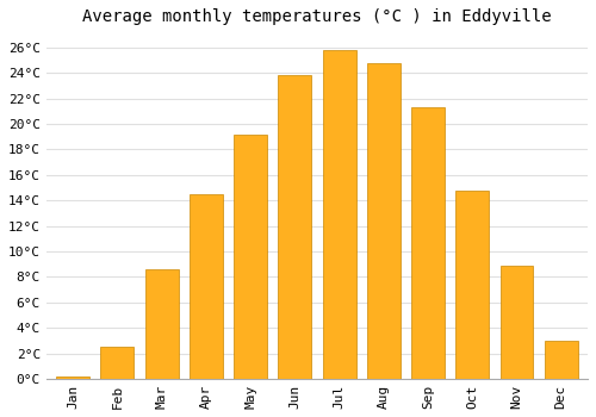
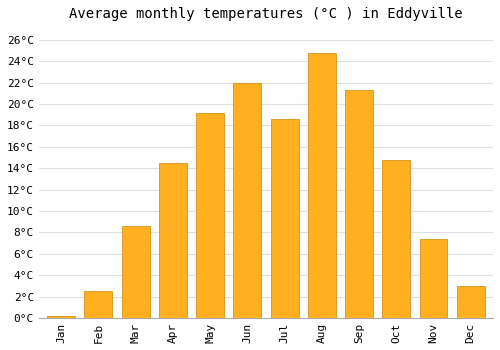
Jun: 23.8°C -> 22.0°C
Jul: 25.8°C -> 18.6°C
Nov: 8.9°C -> 7.4°C
